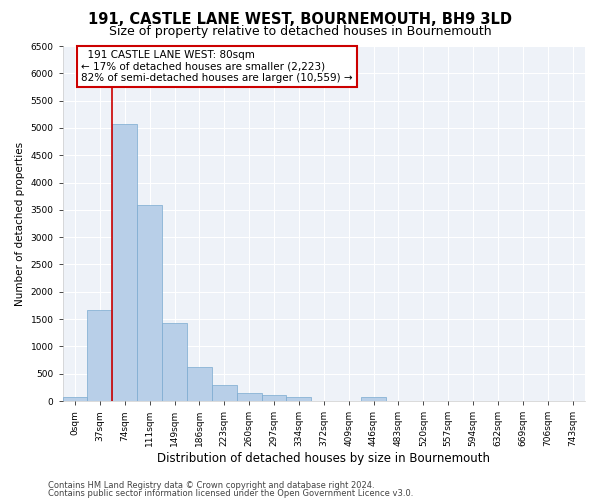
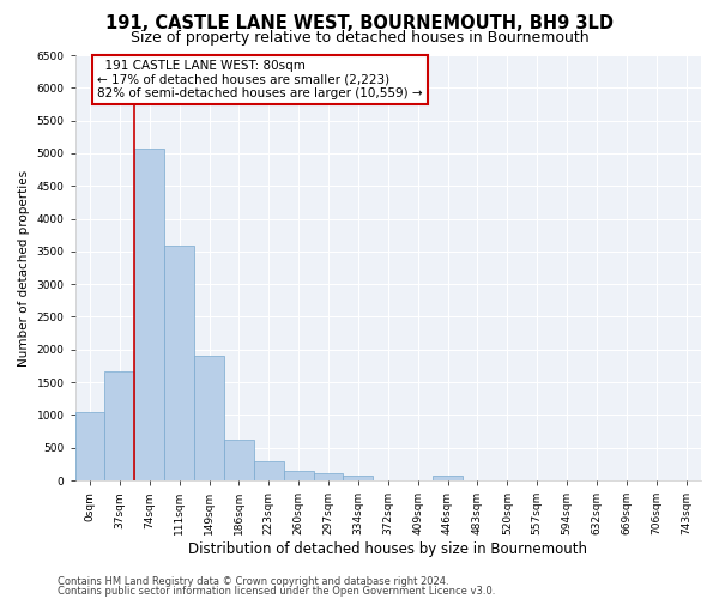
0sqm: 80 -> 1040
149sqm: 1430 -> 1900
